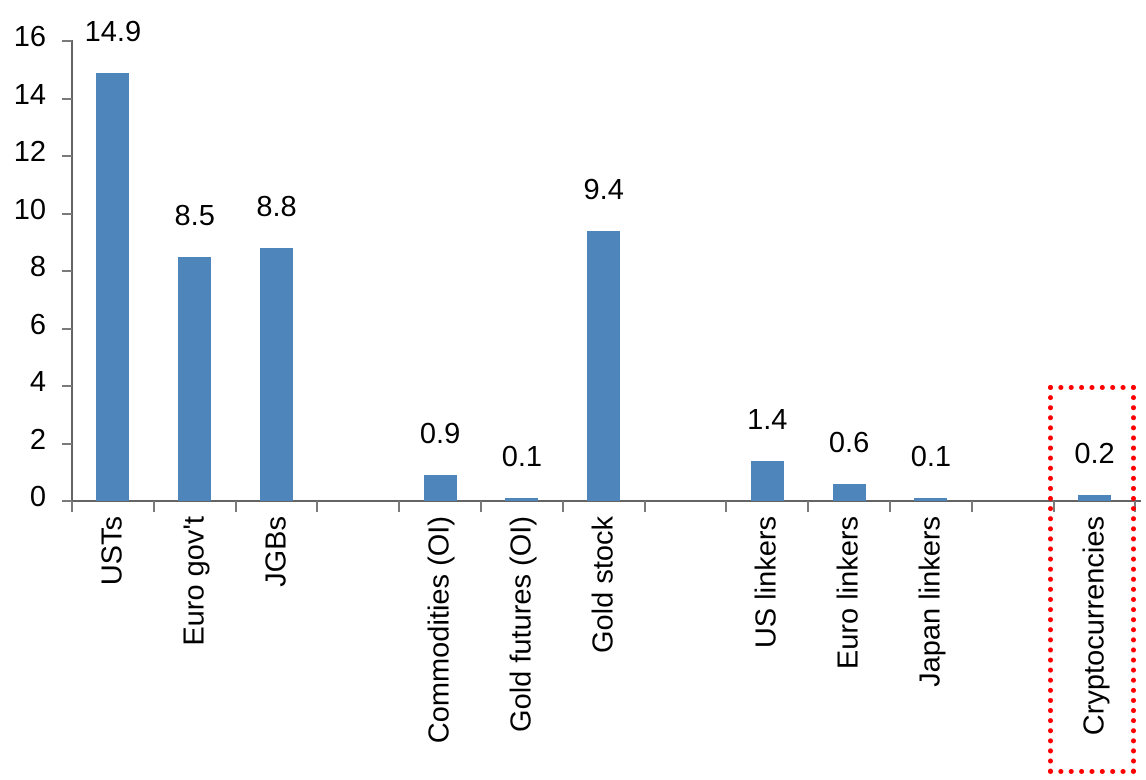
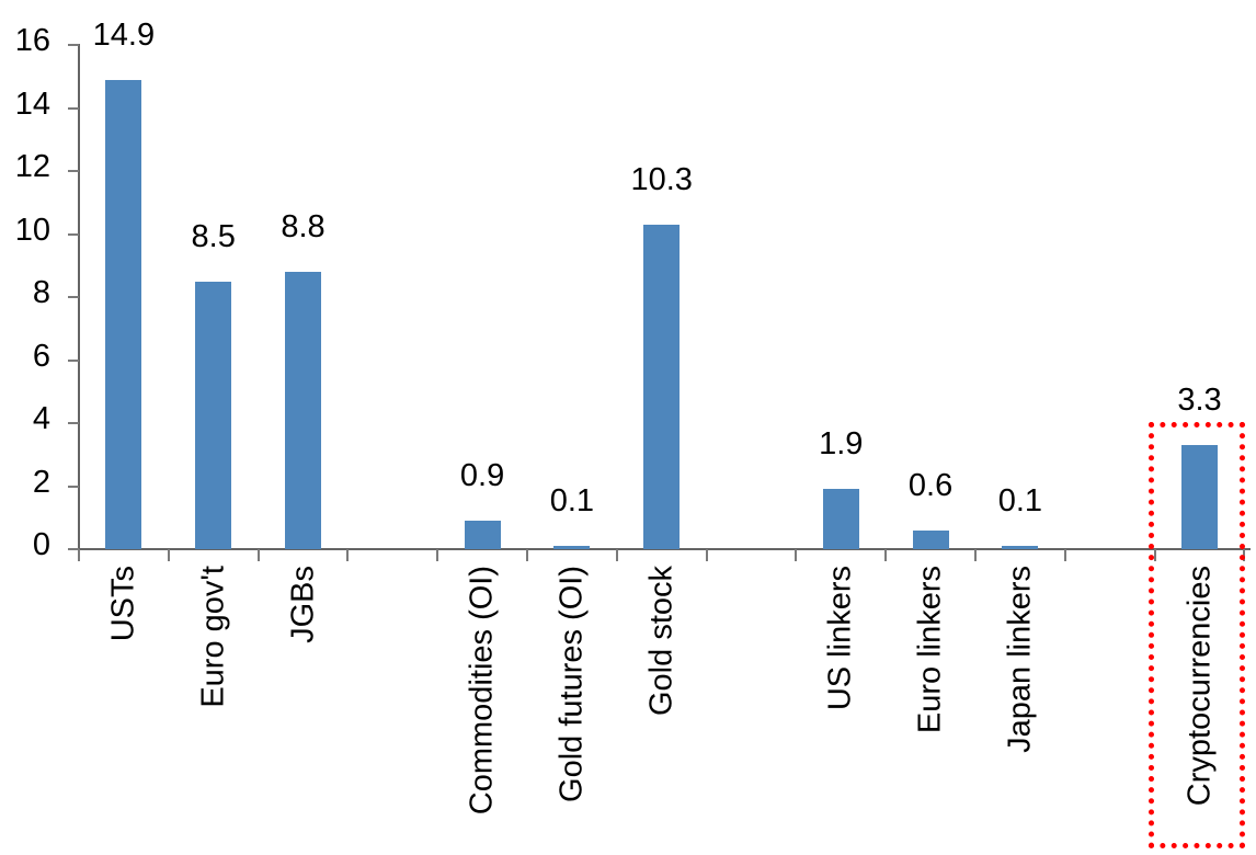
Gold stock: 9.4 -> 10.3
US linkers: 1.4 -> 1.9
Cryptocurrencies: 0.2 -> 3.3
